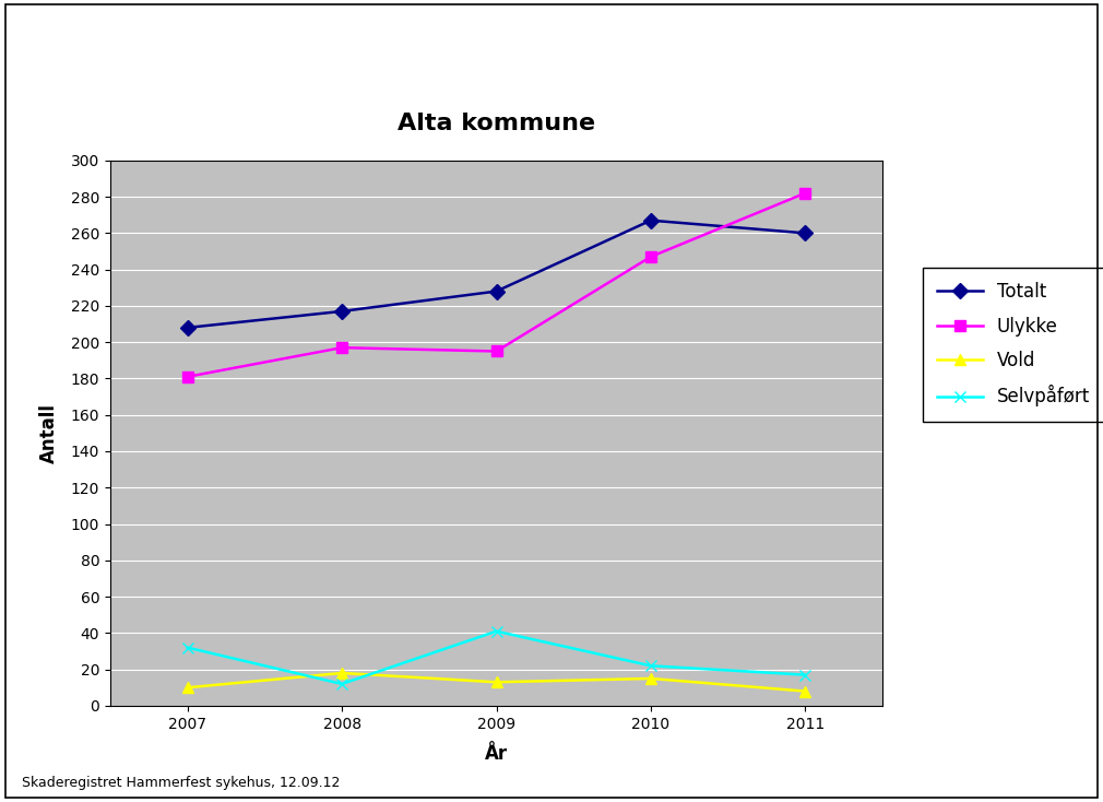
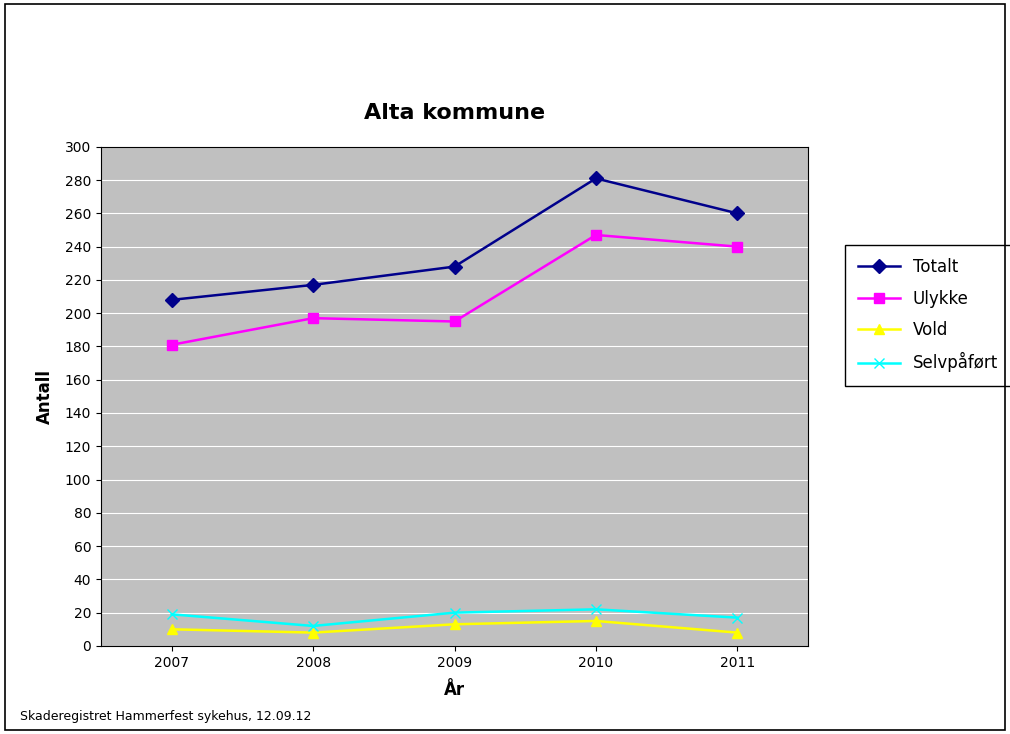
Selvpåført/2007: 32 -> 19
Vold/2008: 18 -> 8
Selvpåført/2009: 41 -> 20
Totalt/2010: 267 -> 281
Ulykke/2011: 282 -> 240
